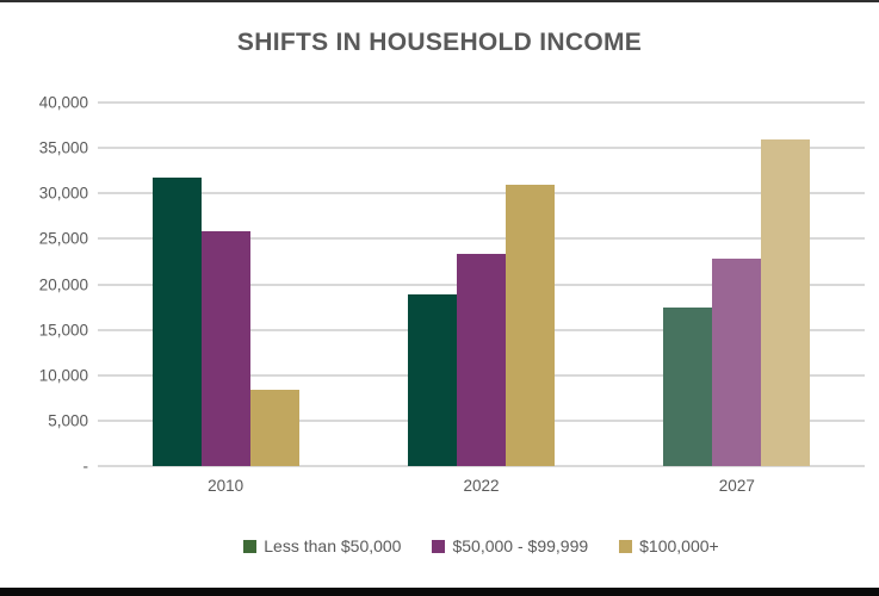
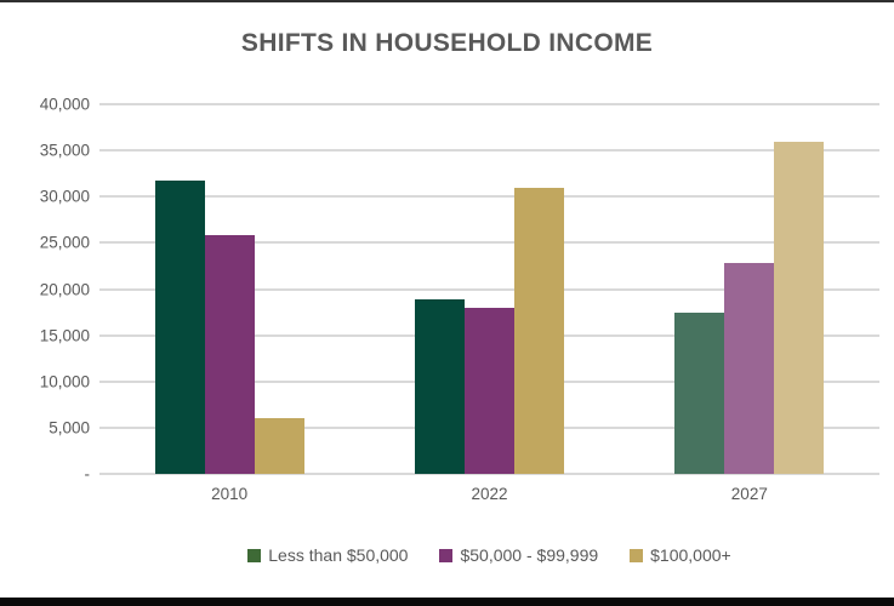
$100,000+/2010: 8000 -> 6000
$50,000 - $99,999/2022: 23000 -> 18000
